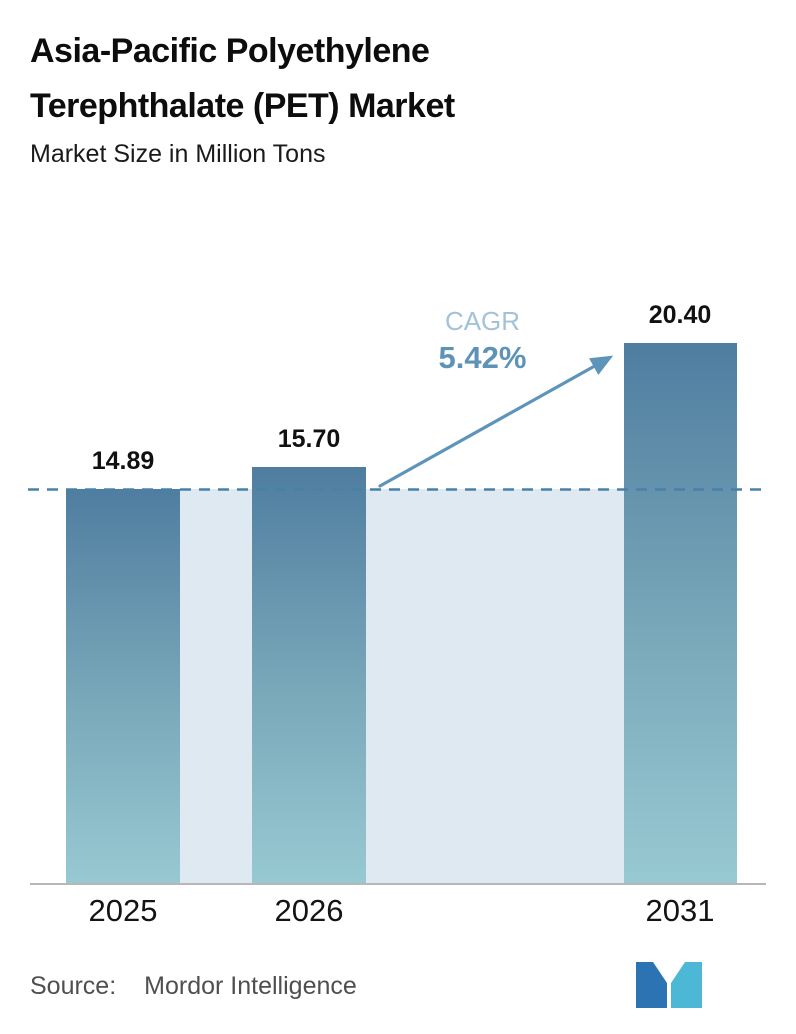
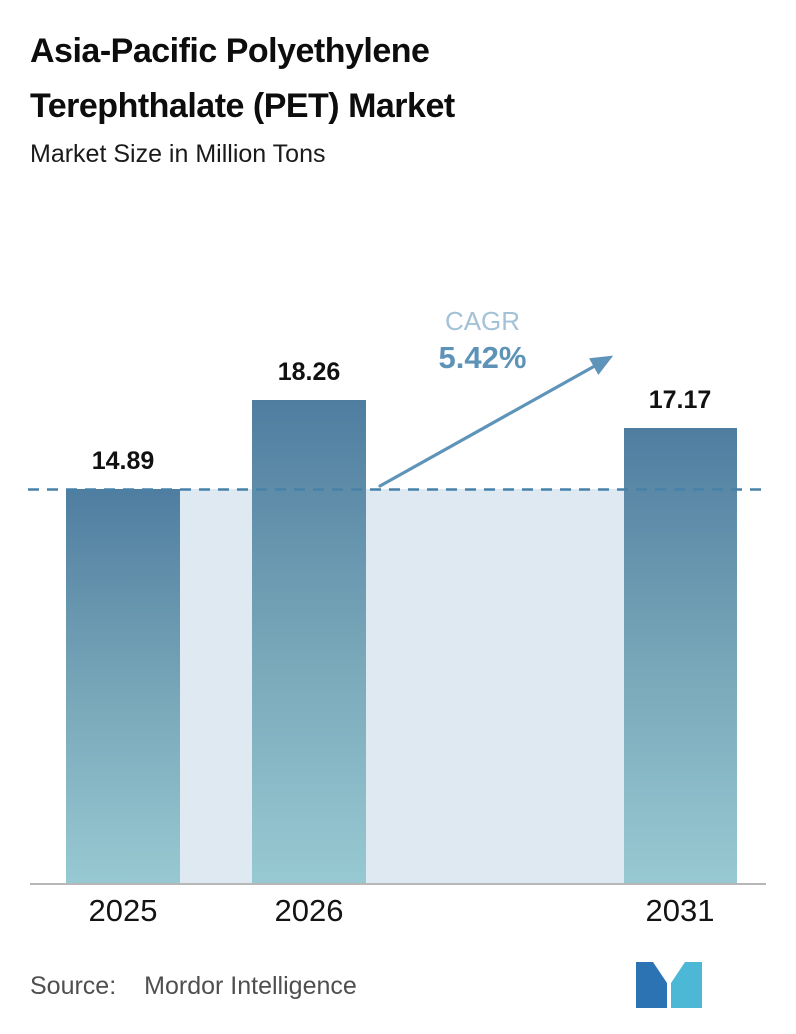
2026: 15.70 -> 18.26
2031: 20.40 -> 17.17
